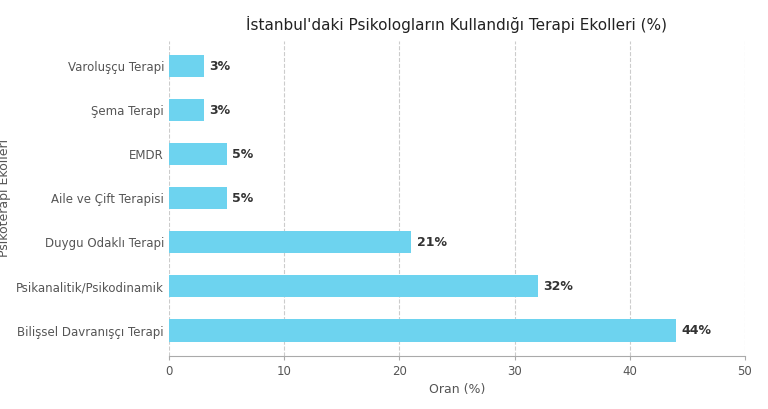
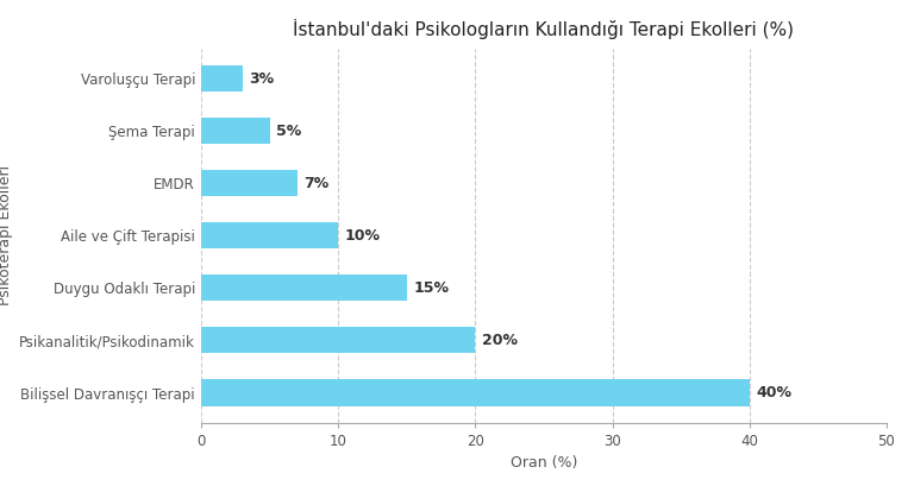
Şema Terapi: 3% -> 5%
EMDR: 5% -> 7%
Aile ve Çift Terapisi: 5% -> 10%
Duygu Odaklı Terapi: 21% -> 15%
Psikanalitik/Psikodinamik: 32% -> 20%
Bilişsel Davranışçı Terapi: 44% -> 40%
